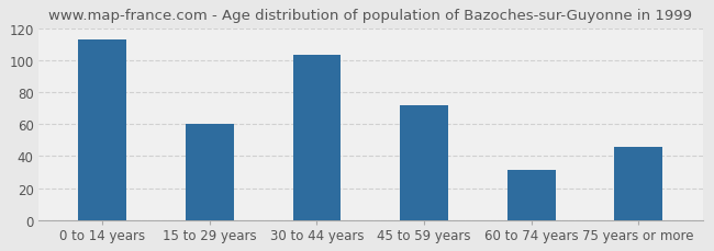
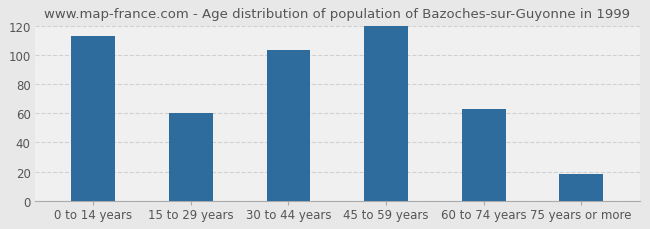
45 to 59 years: 72 -> 120
60 to 74 years: 31 -> 63
75 years or more: 46 -> 18
